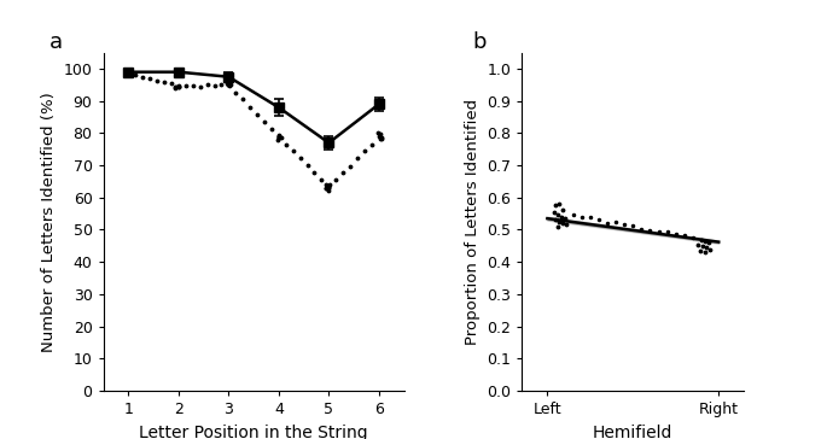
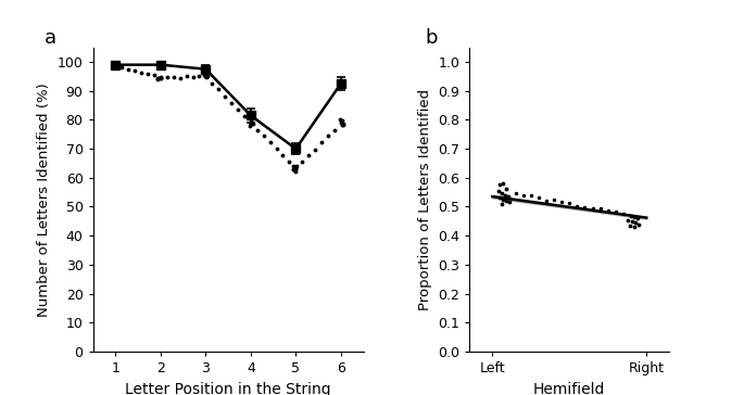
a/4: 88.0 -> 81.5
a/5: 77.0 -> 70.0
a/6: 89.0 -> 92.5
